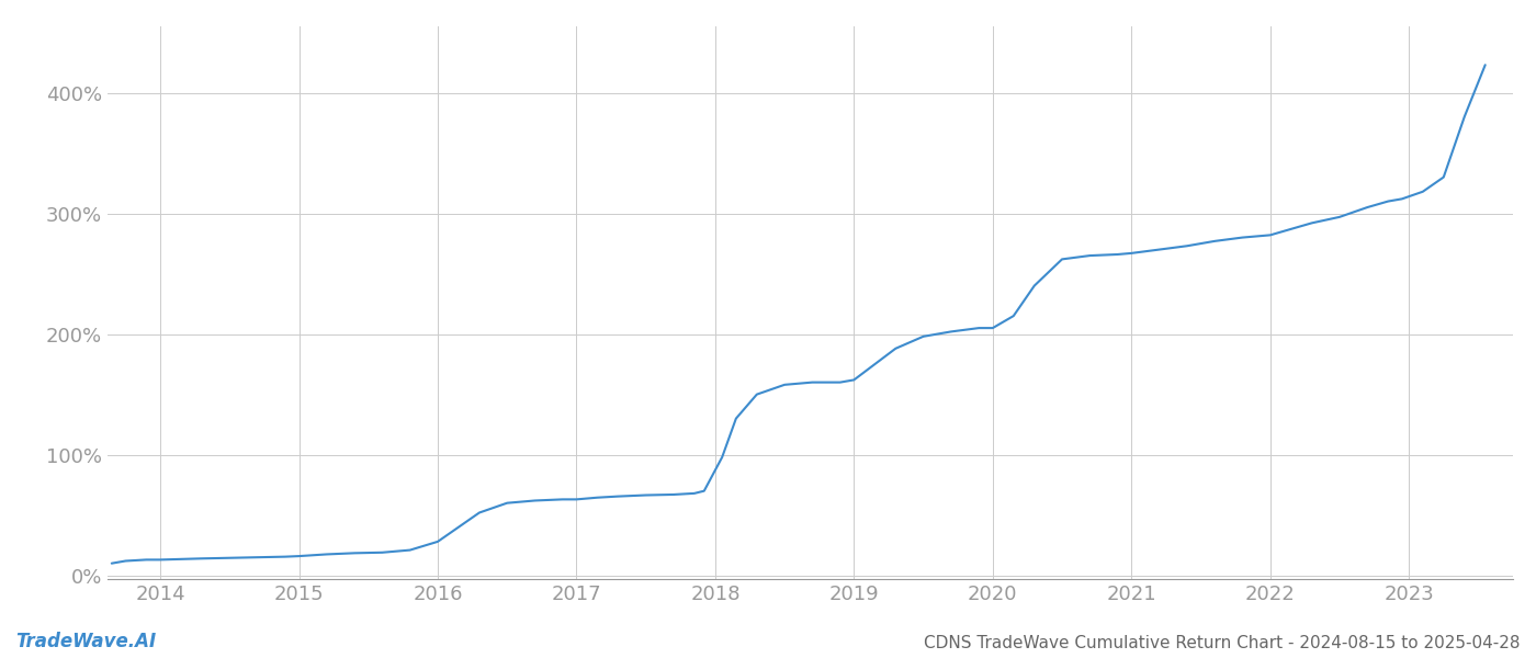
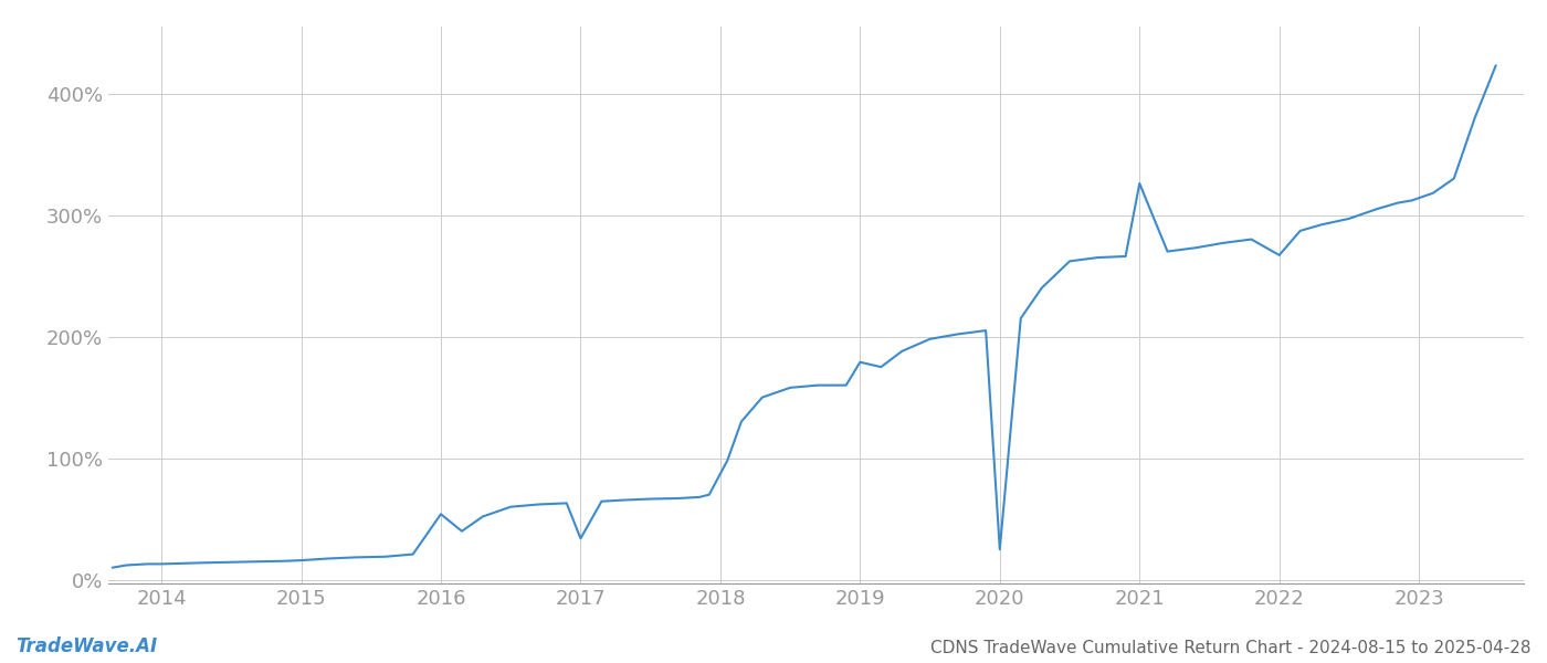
2016: 28% -> 54%
2017: 63% -> 34%
2019: 162% -> 179%
2020: 205% -> 25%
2021: 267% -> 326%
2022: 282% -> 267%
